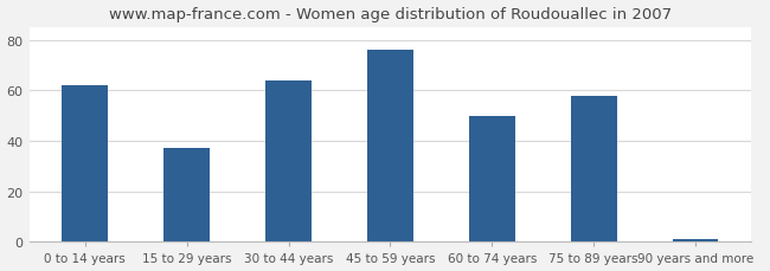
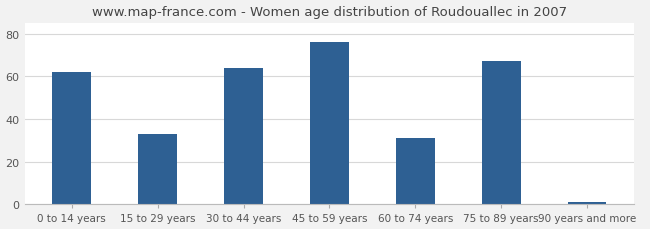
15 to 29 years: 37 -> 33
60 to 74 years: 50 -> 31
75 to 89 years: 58 -> 67
